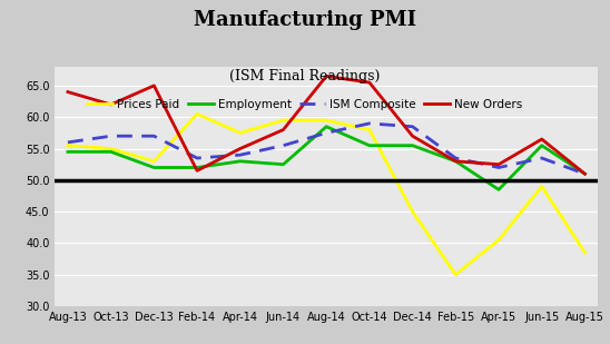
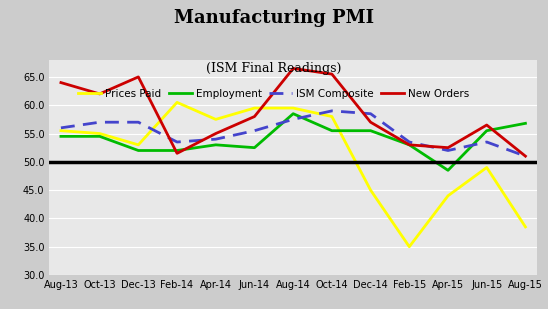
Prices Paid/Apr-15: 40.5 -> 44.0
Employment/Aug-15: 51.0 -> 56.8
